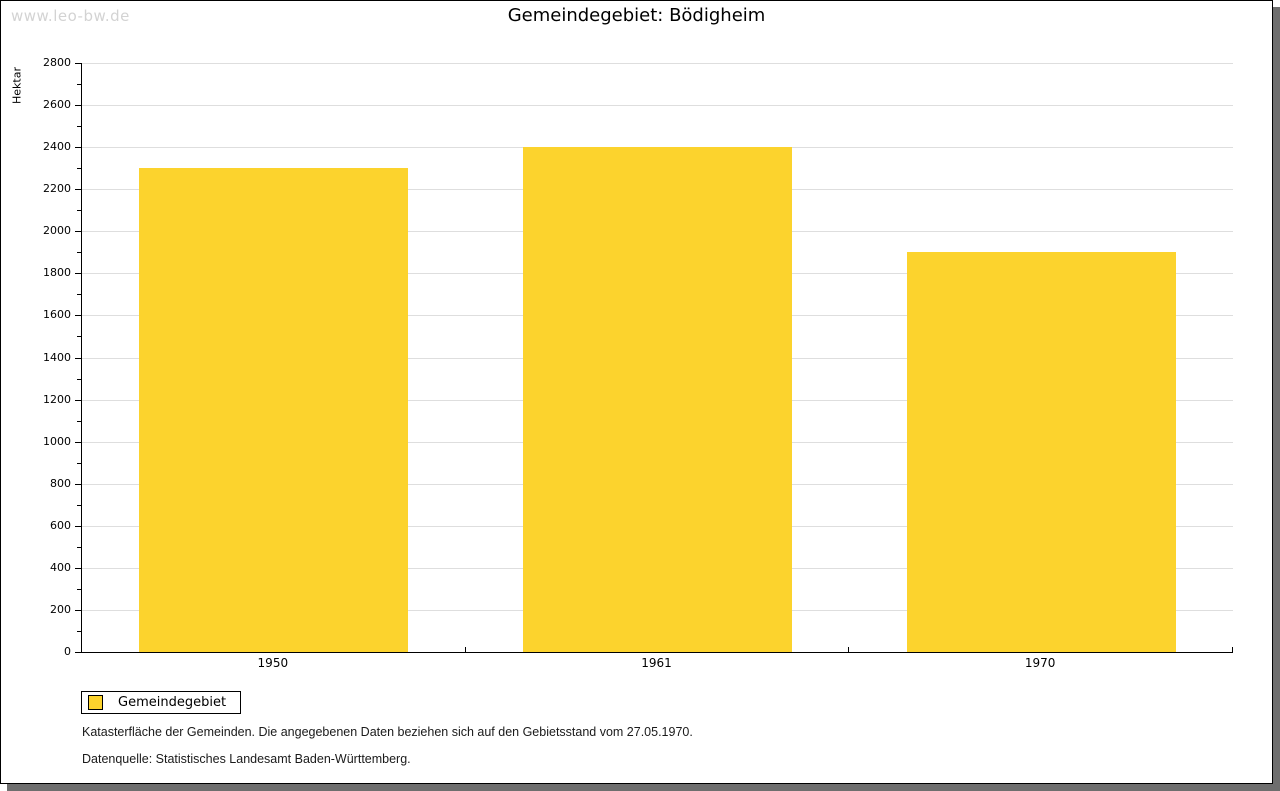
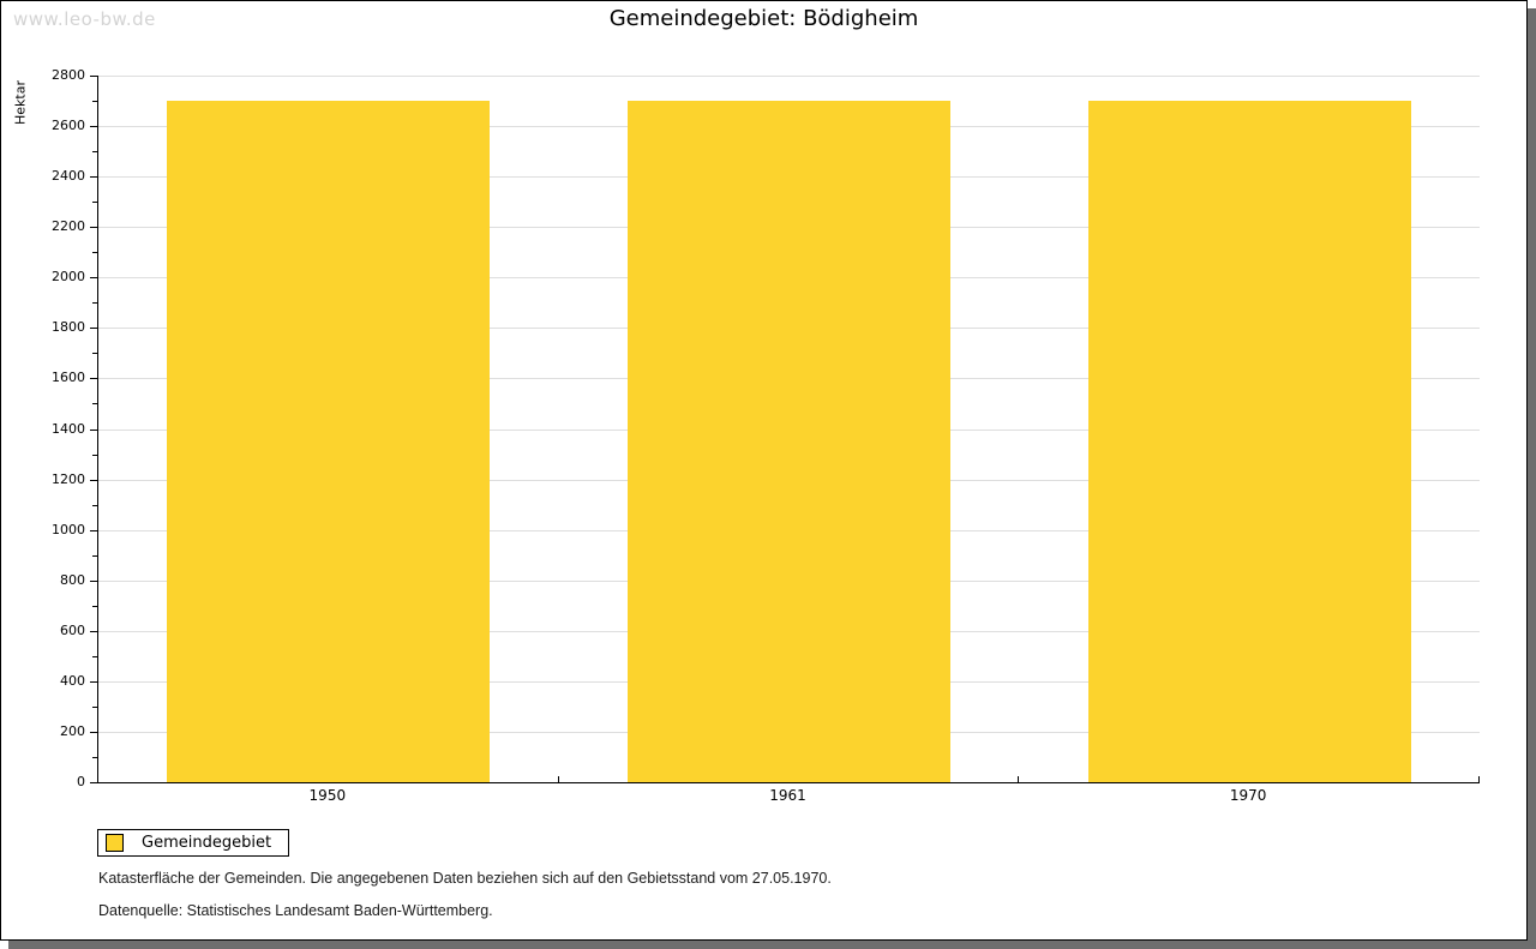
1950: 2300 -> 2700
1961: 2400 -> 2700
1970: 1900 -> 2700
